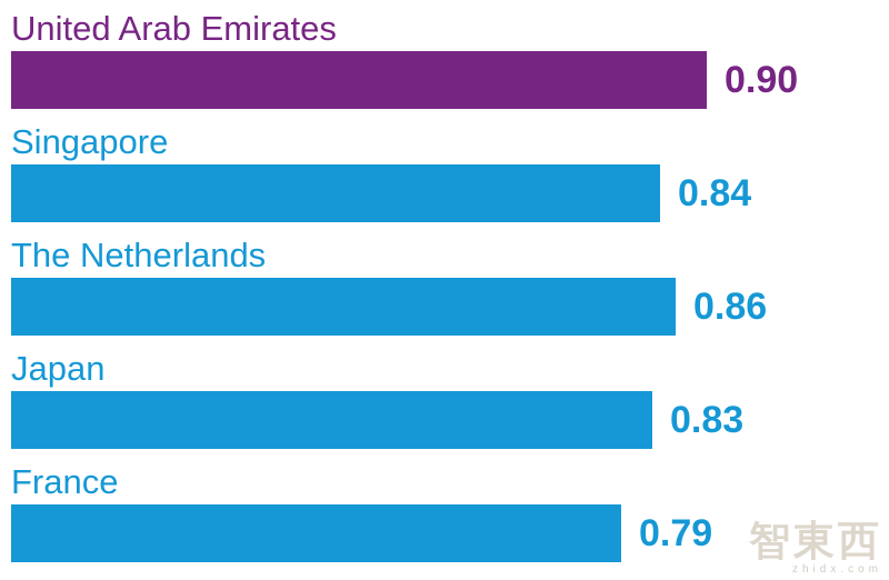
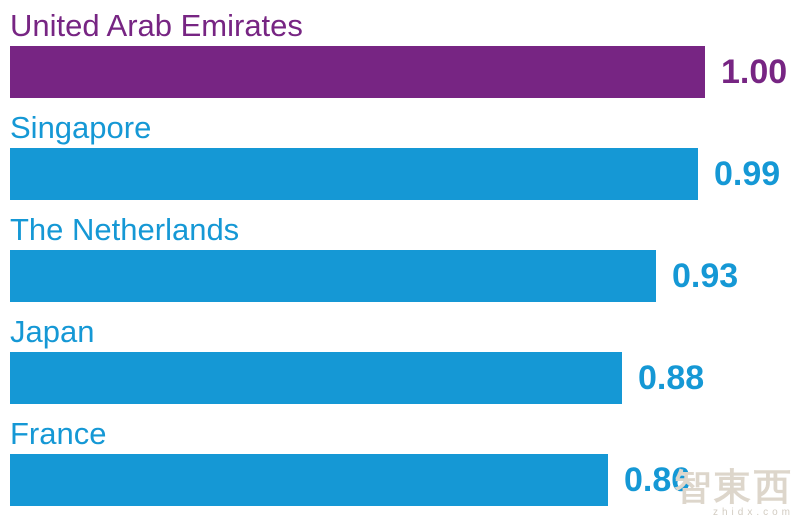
United Arab Emirates: 0.90 -> 1.00
Singapore: 0.84 -> 0.99
The Netherlands: 0.86 -> 0.93
Japan: 0.83 -> 0.88
France: 0.79 -> 0.86
